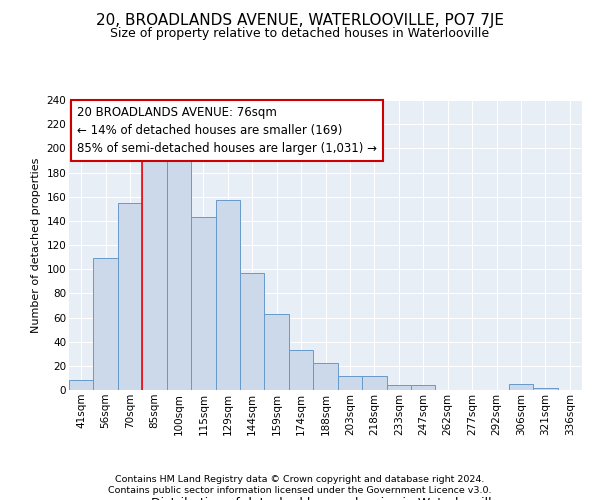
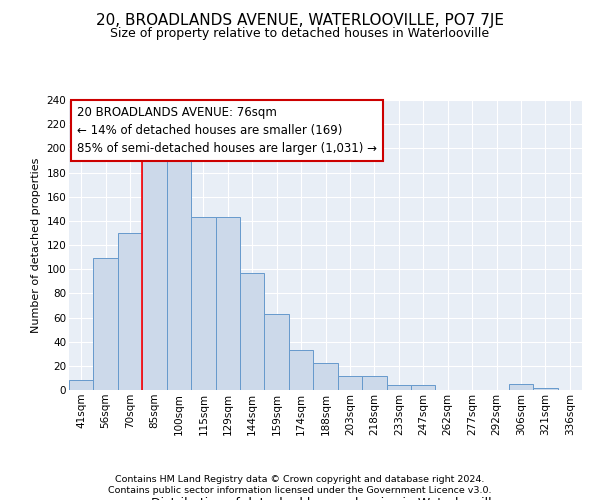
70sqm: 155 -> 130
129sqm: 157 -> 143
